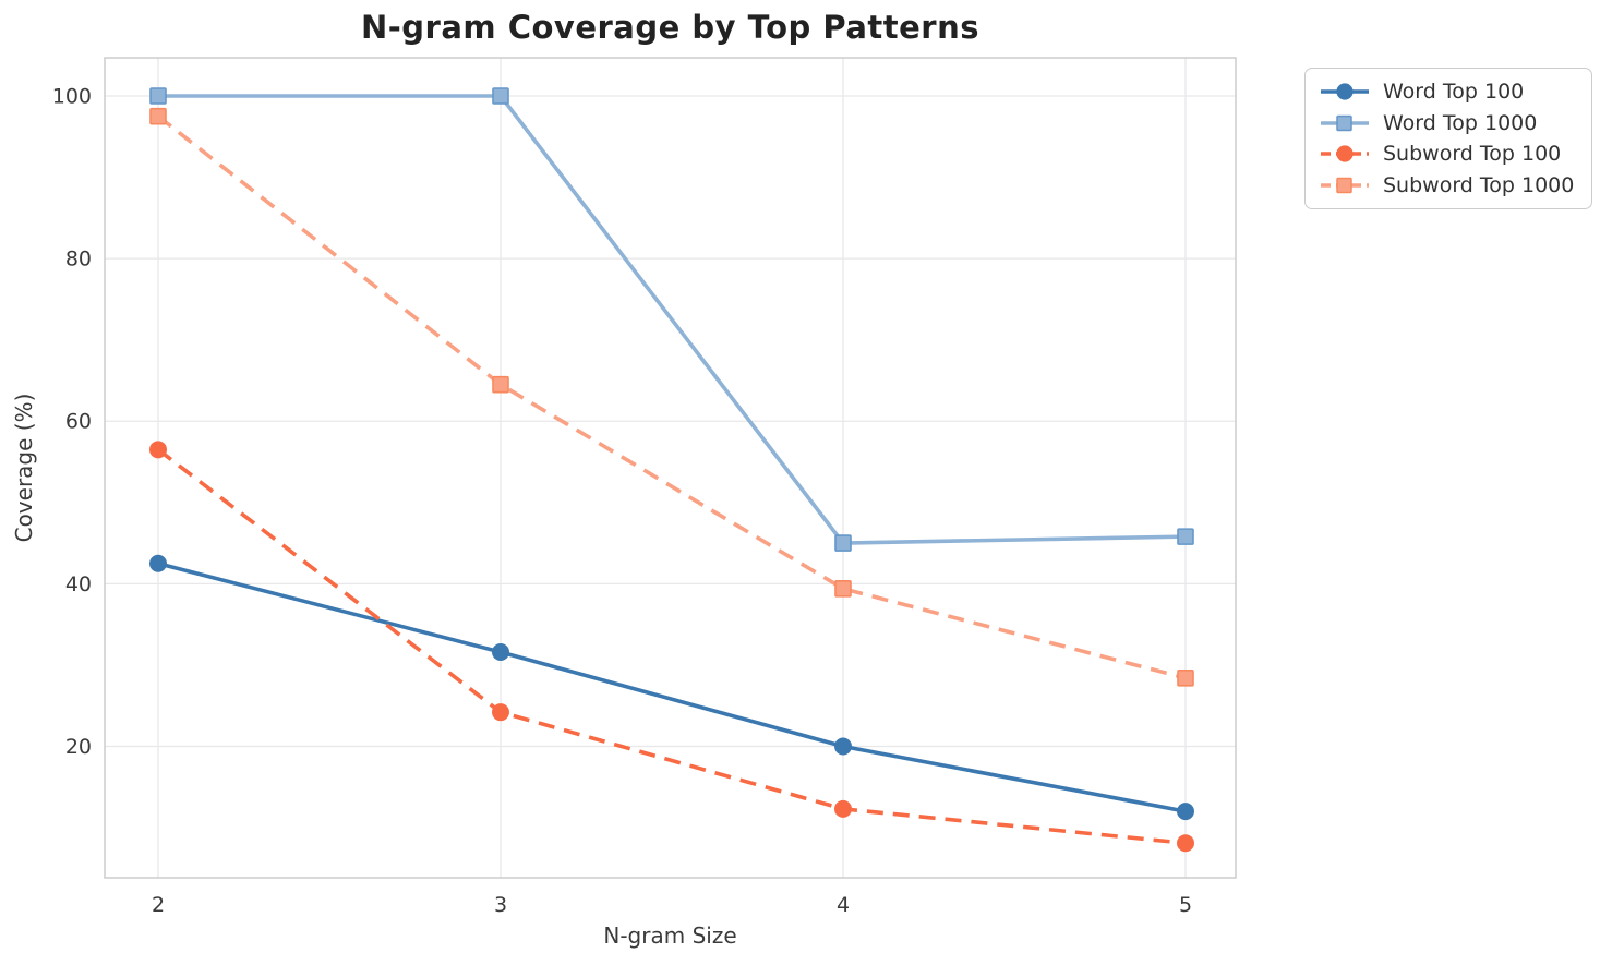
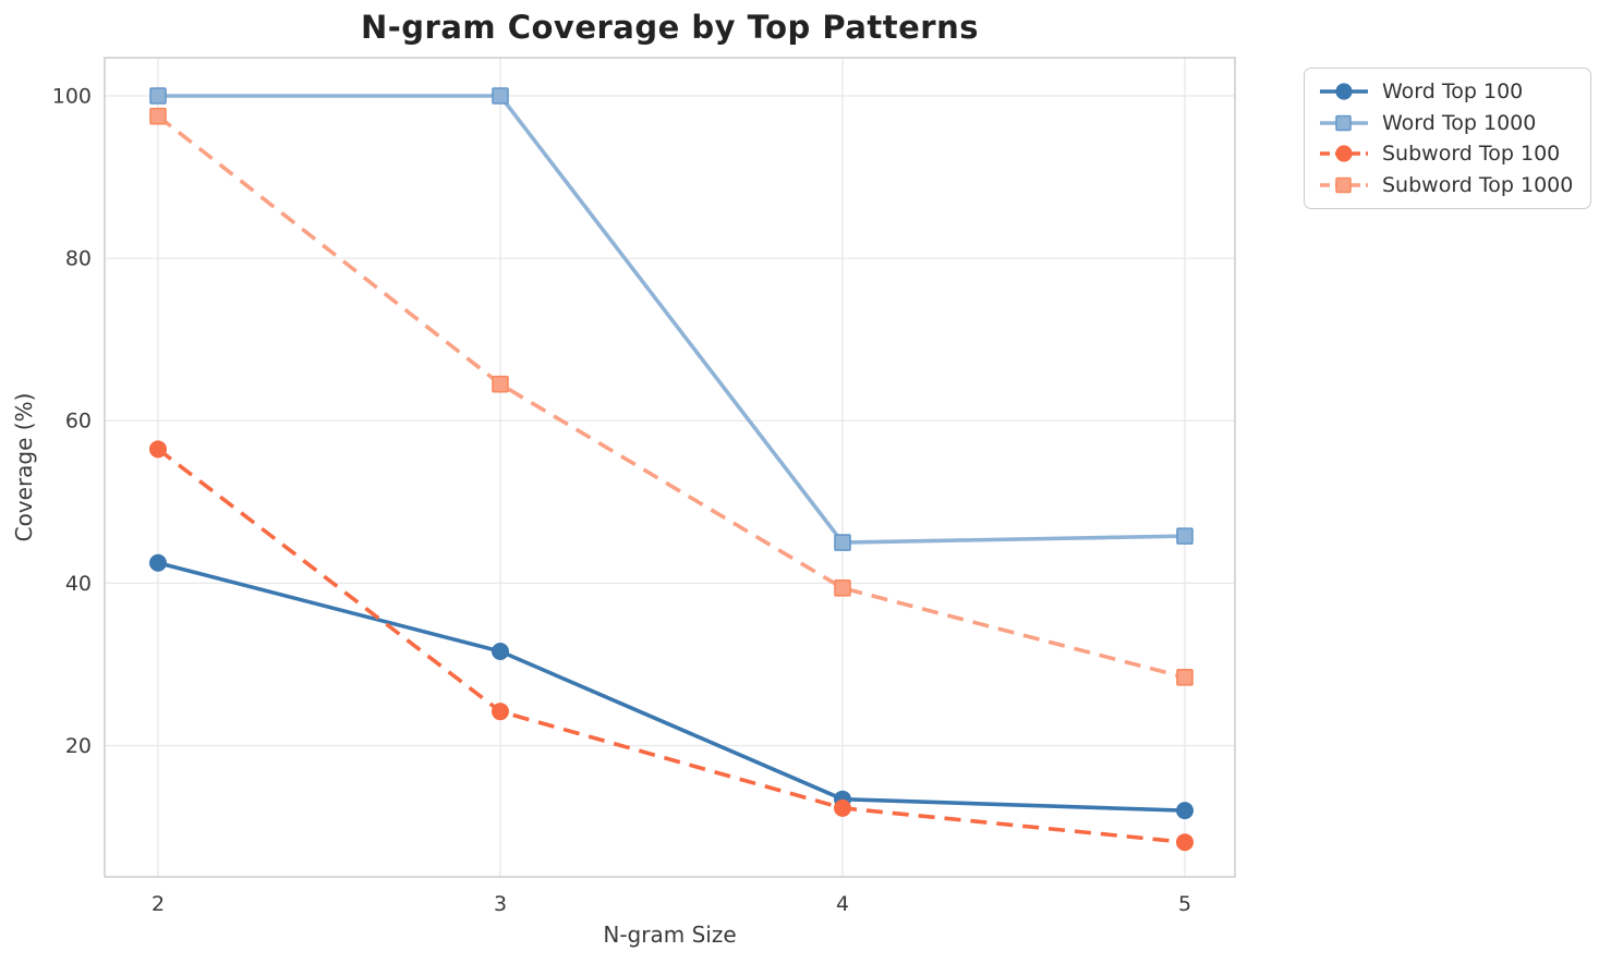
Word Top 100/4: 20 -> 13
